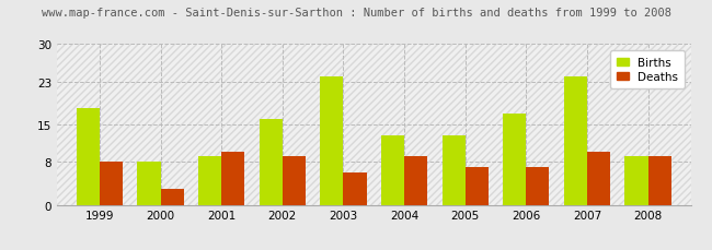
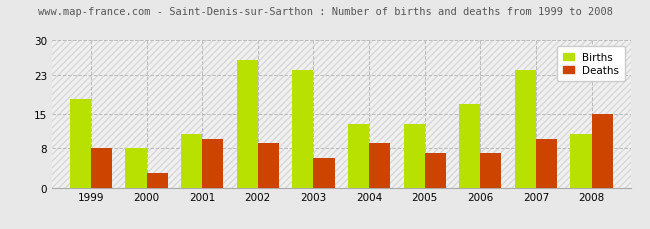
Births/2001: 9 -> 11
Births/2002: 16 -> 26
Births/2008: 9 -> 11
Deaths/2008: 9 -> 15
